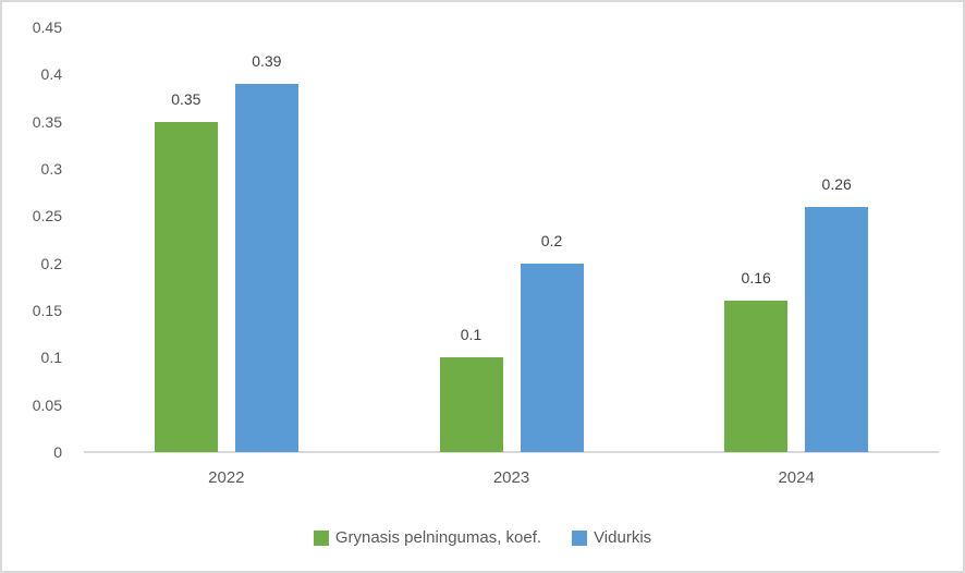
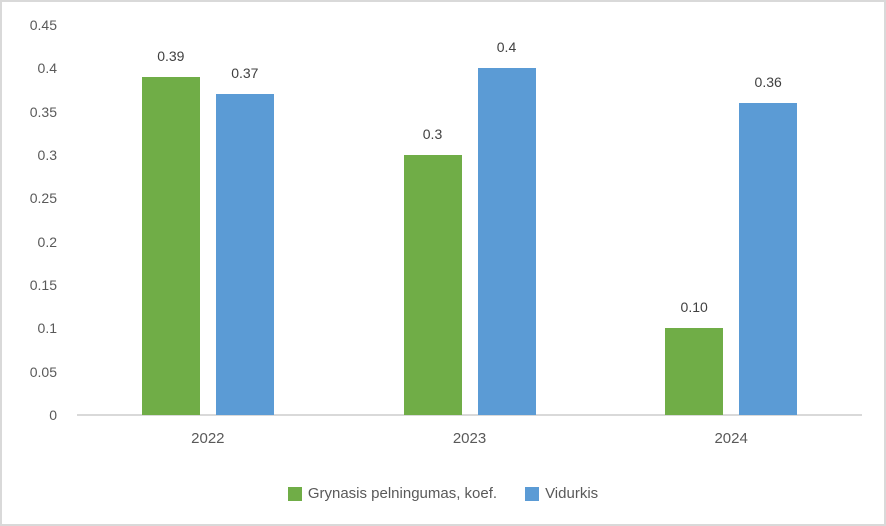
Grynasis pelningumas, koef./2022: 0.35 -> 0.39
Vidurkis/2022: 0.39 -> 0.37
Grynasis pelningumas, koef./2023: 0.1 -> 0.3
Vidurkis/2023: 0.2 -> 0.4
Grynasis pelningumas, koef./2024: 0.16 -> 0.10
Vidurkis/2024: 0.26 -> 0.36
